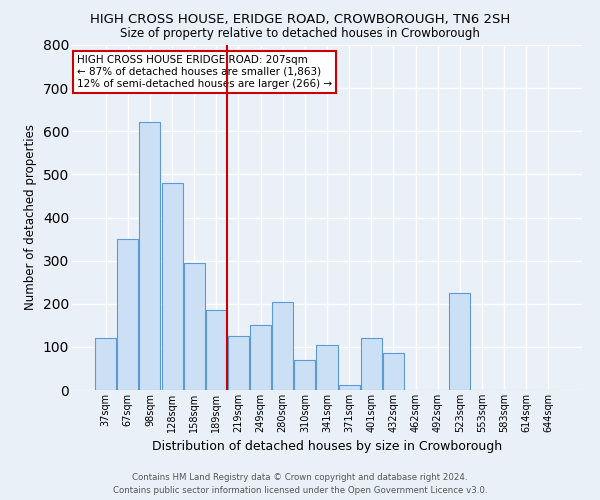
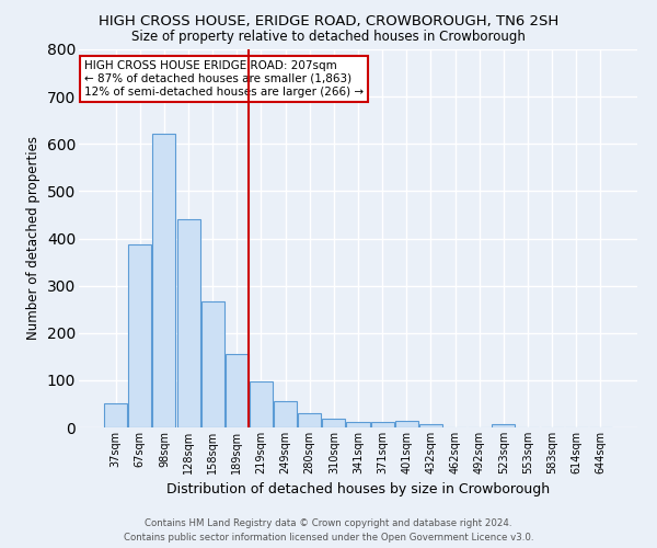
37sqm: 120 -> 50
67sqm: 350 -> 387
128sqm: 480 -> 440
158sqm: 295 -> 267
189sqm: 185 -> 155
219sqm: 125 -> 98
249sqm: 150 -> 55
280sqm: 205 -> 30
310sqm: 70 -> 18
341sqm: 105 -> 11
401sqm: 120 -> 13
432sqm: 85 -> 7
523sqm: 225 -> 8
